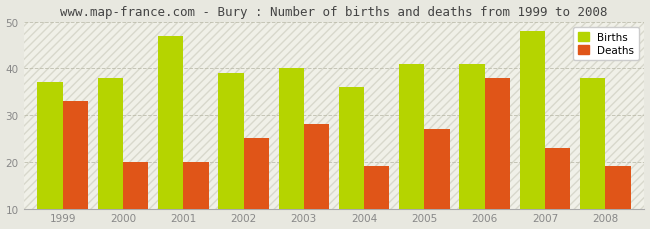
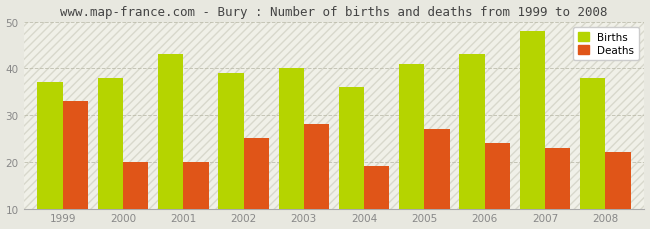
Births/2001: 47 -> 43
Births/2006: 41 -> 43
Deaths/2006: 38 -> 24
Deaths/2008: 19 -> 22
